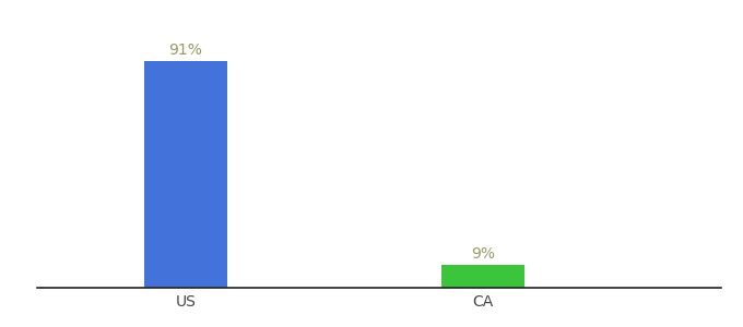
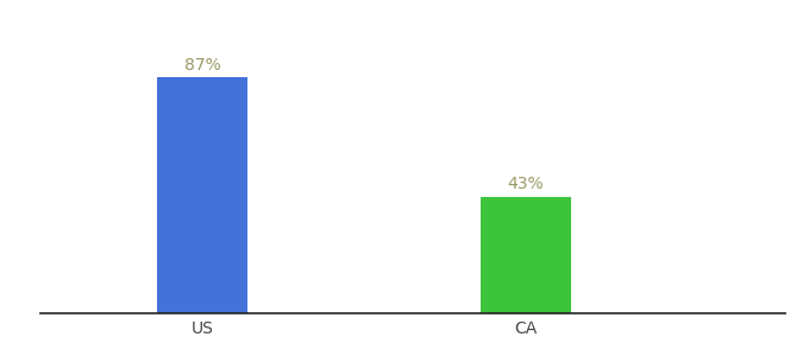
US: 91% -> 87%
CA: 9% -> 43%
